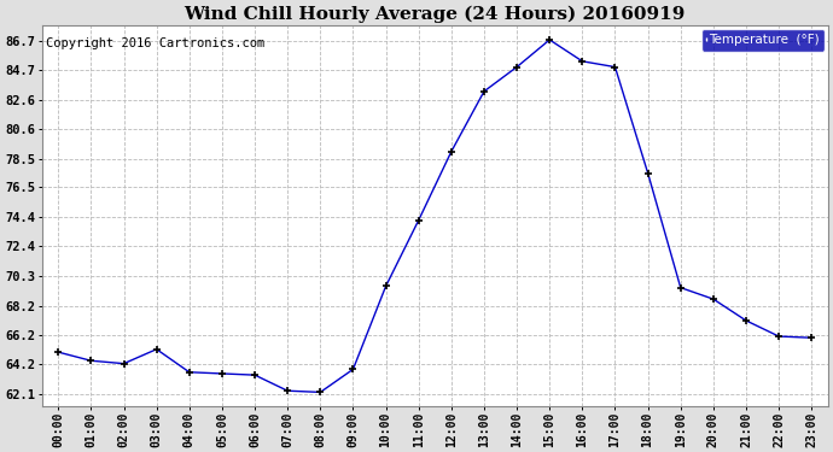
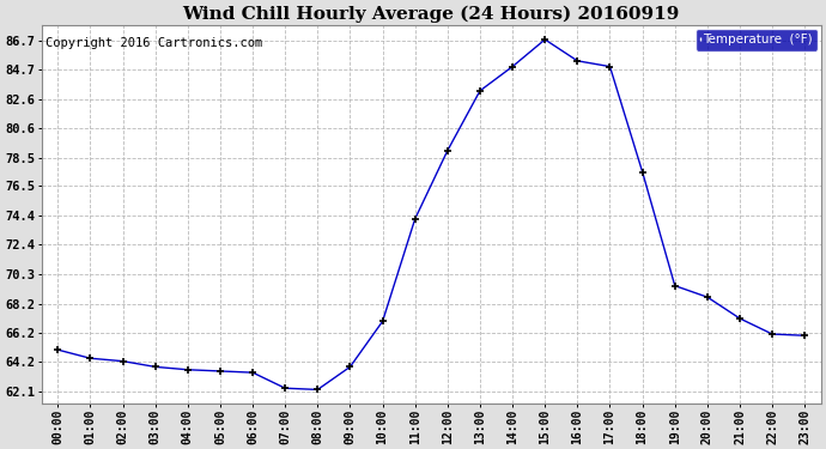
03:00: 65.2 -> 63.8
10:00: 69.6 -> 67.0
